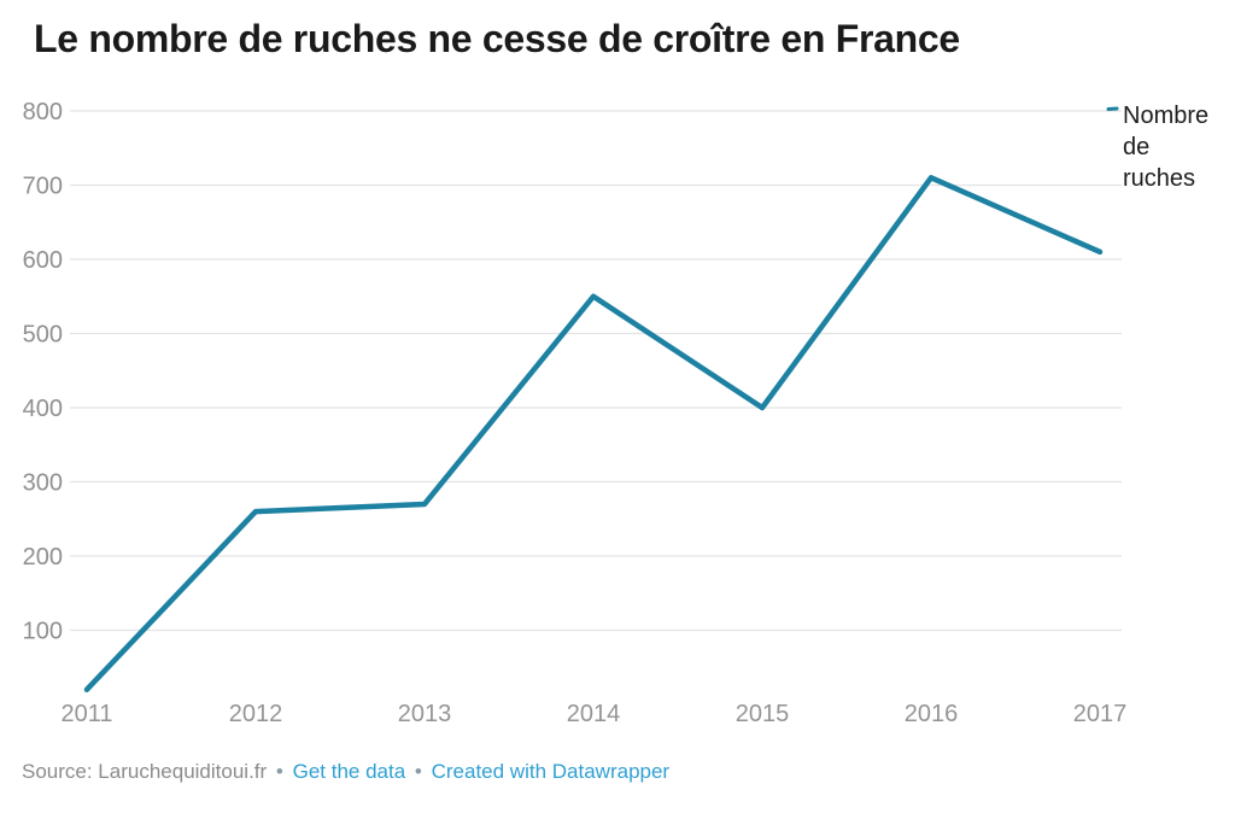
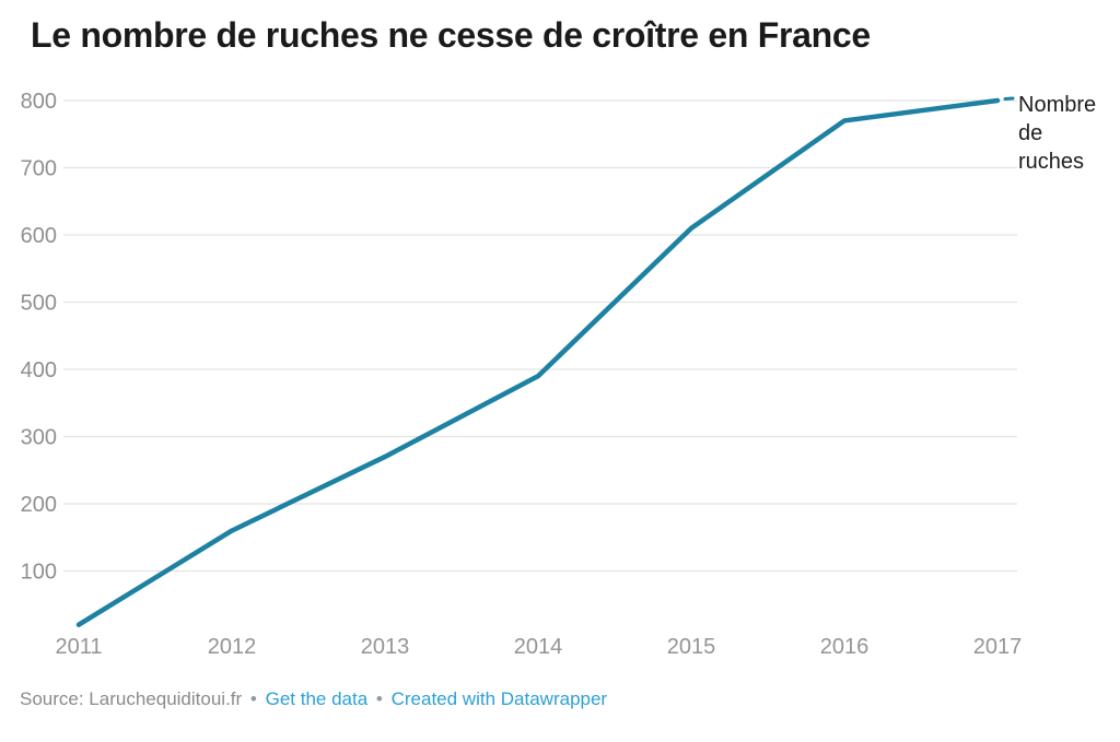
2012: 260 -> 160
2014: 550 -> 390
2015: 400 -> 610
2016: 710 -> 770
2017: 610 -> 800
